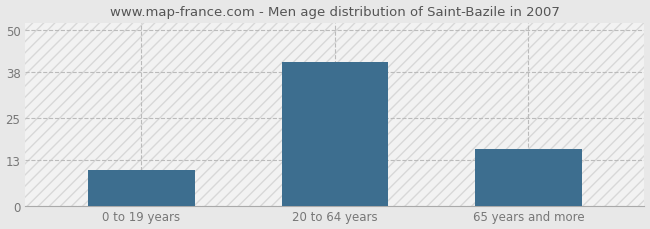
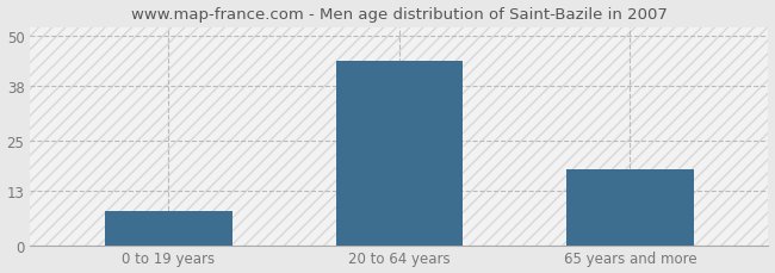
0 to 19 years: 10 -> 8
20 to 64 years: 41 -> 44
65 years and more: 16 -> 18
